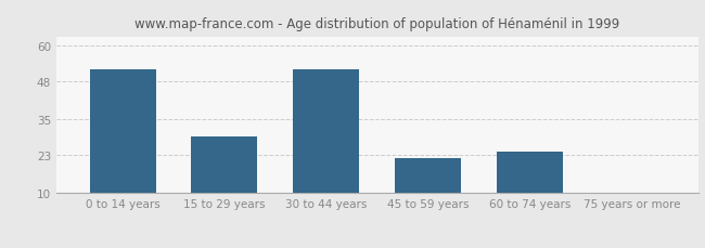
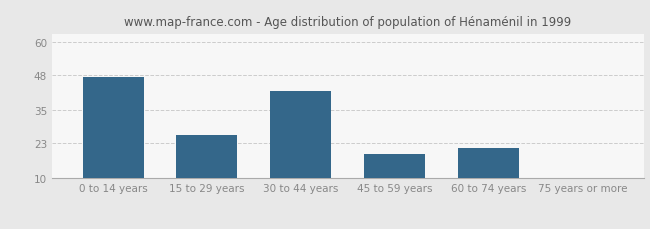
0 to 14 years: 52 -> 47
15 to 29 years: 29 -> 26
30 to 44 years: 52 -> 42
45 to 59 years: 22 -> 19
60 to 74 years: 24 -> 21
